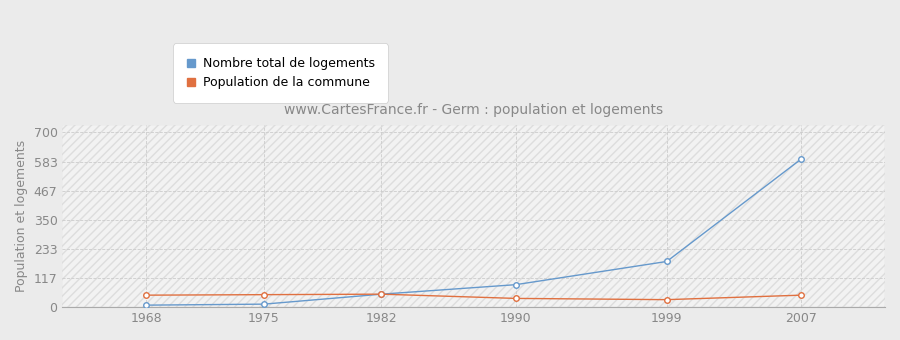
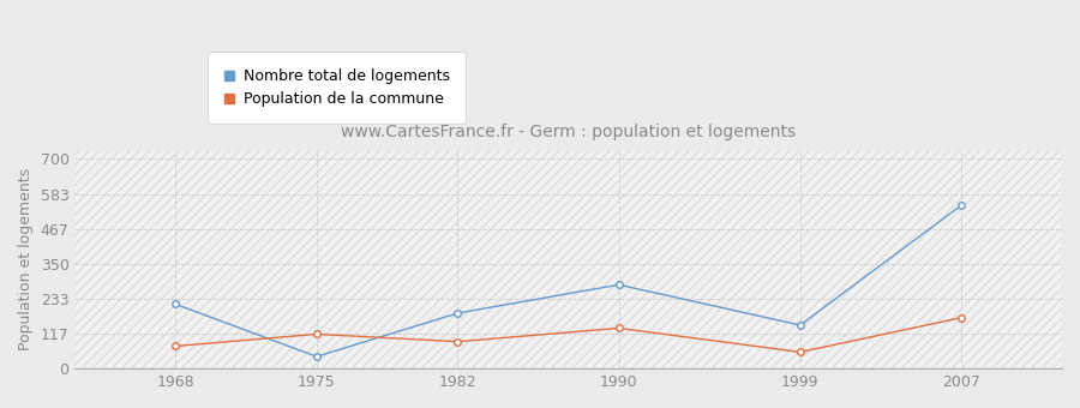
Nombre total de logements/1968: 8 -> 215
Population de la commune/1968: 48 -> 75
Nombre total de logements/1975: 12 -> 40
Population de la commune/1975: 50 -> 115
Nombre total de logements/1982: 52 -> 185
Population de la commune/1982: 52 -> 90
Nombre total de logements/1990: 90 -> 280
Population de la commune/1990: 35 -> 135
Nombre total de logements/1999: 183 -> 145
Population de la commune/1999: 30 -> 55
Nombre total de logements/2007: 593 -> 545
Population de la commune/2007: 48 -> 170
